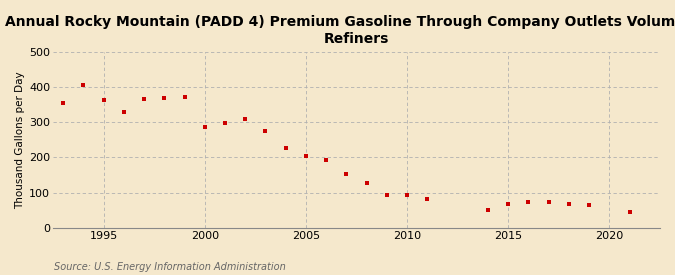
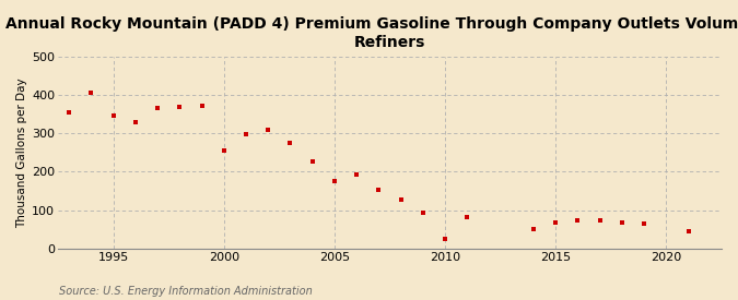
1995: 362 -> 345
2000: 285 -> 255
2005: 205 -> 175
2010: 93 -> 25
